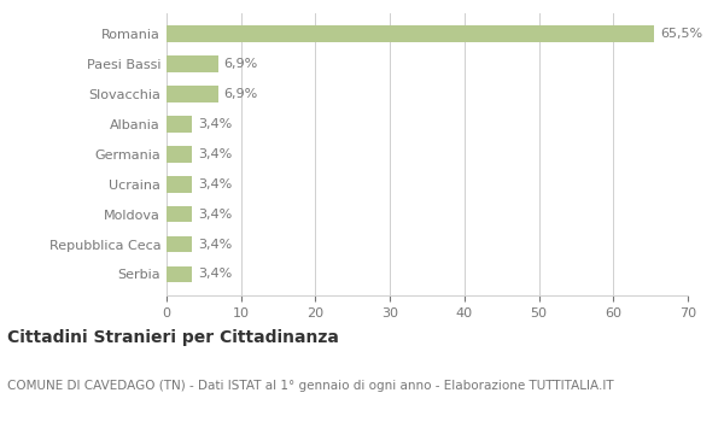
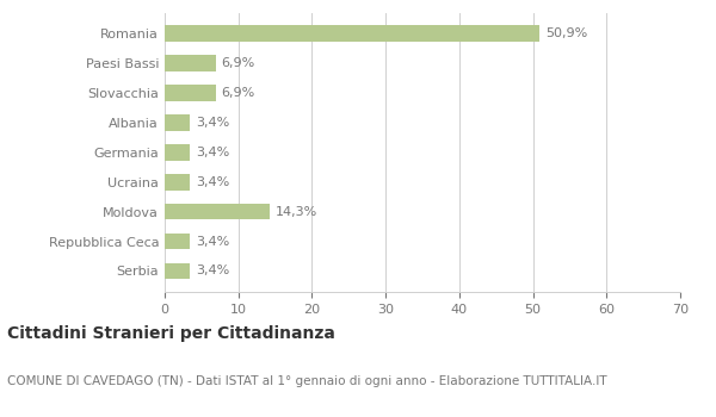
Romania: 65,5% -> 50,9%
Moldova: 3,4% -> 14,3%
